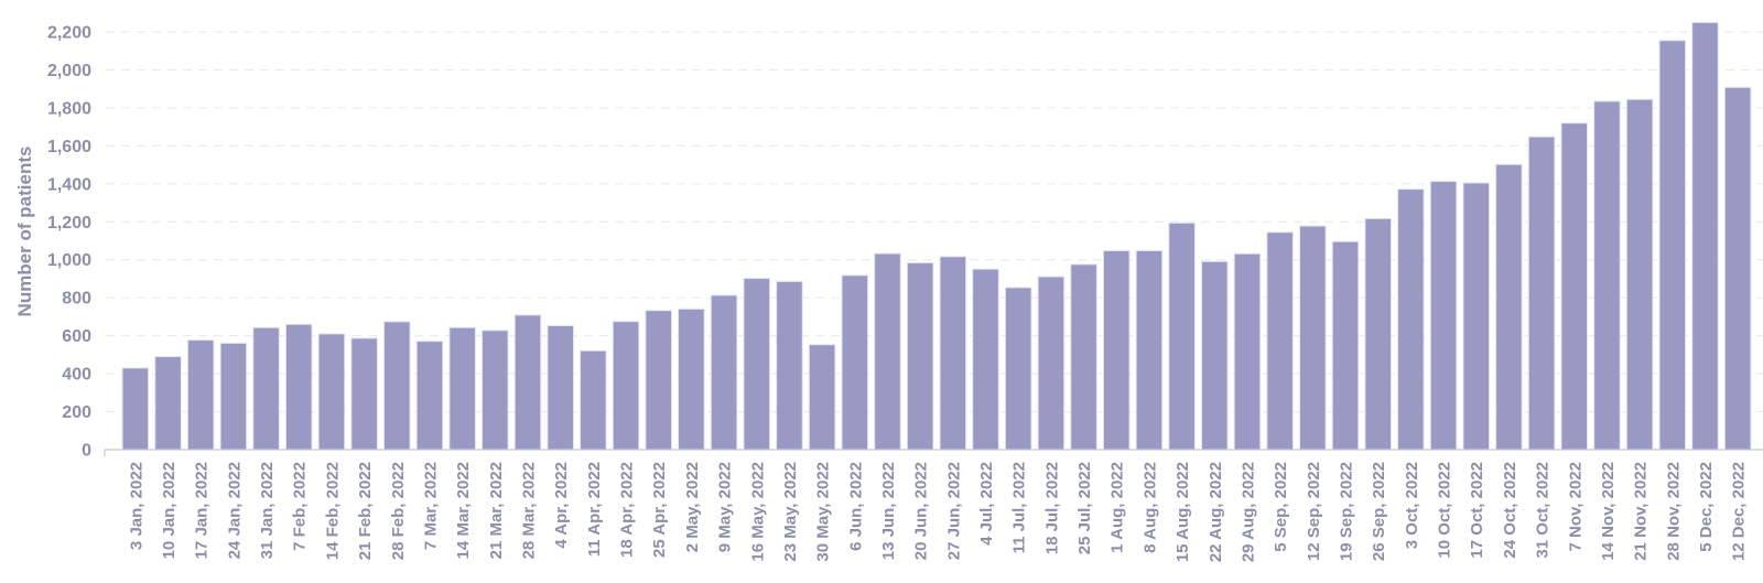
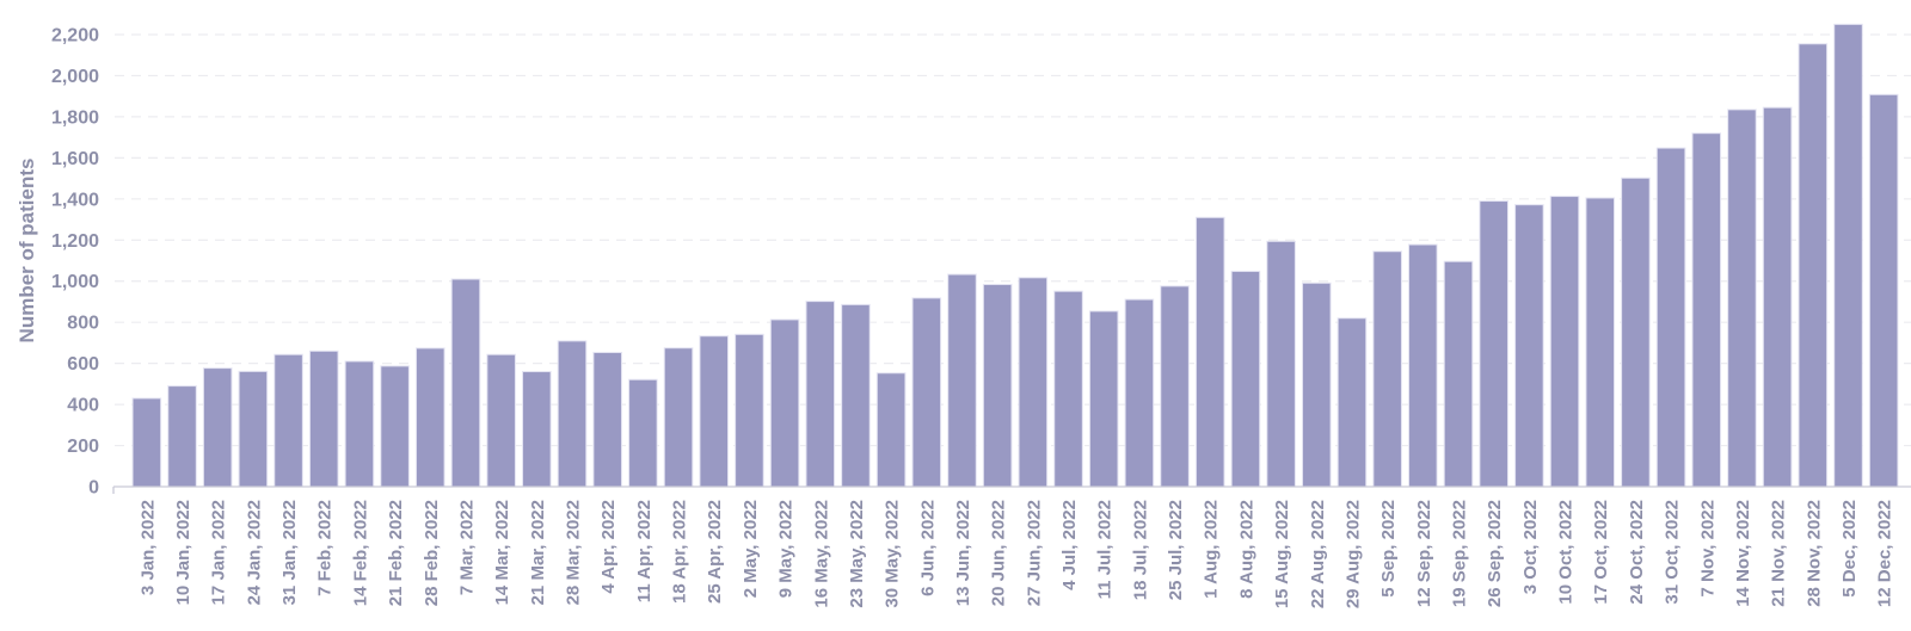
7 Mar, 2022: 570 -> 1010
21 Mar, 2022: 630 -> 560
1 Aug, 2022: 1050 -> 1310
29 Aug, 2022: 1030 -> 820
26 Sep, 2022: 1220 -> 1390
